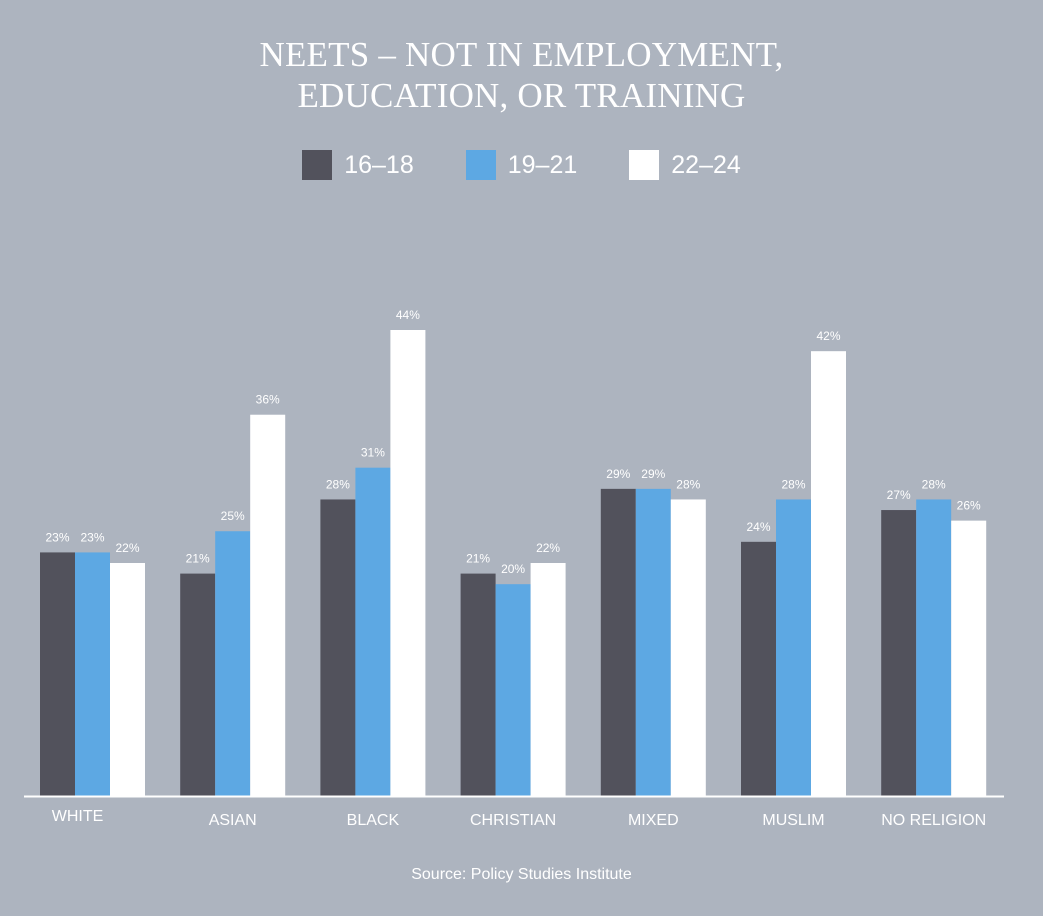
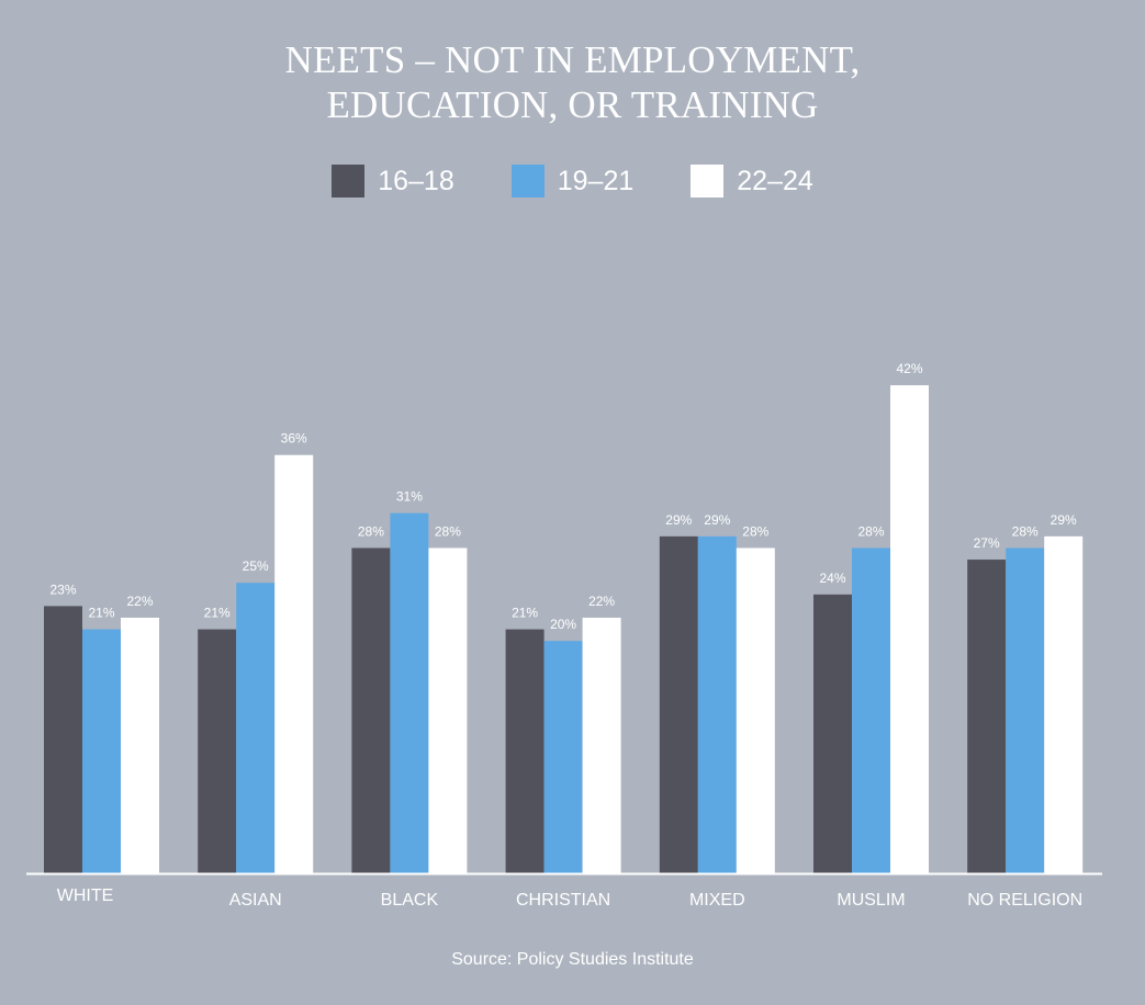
19–21/WHITE: 23% -> 21%
22–24/BLACK: 44% -> 28%
22–24/NO RELIGION: 26% -> 29%
